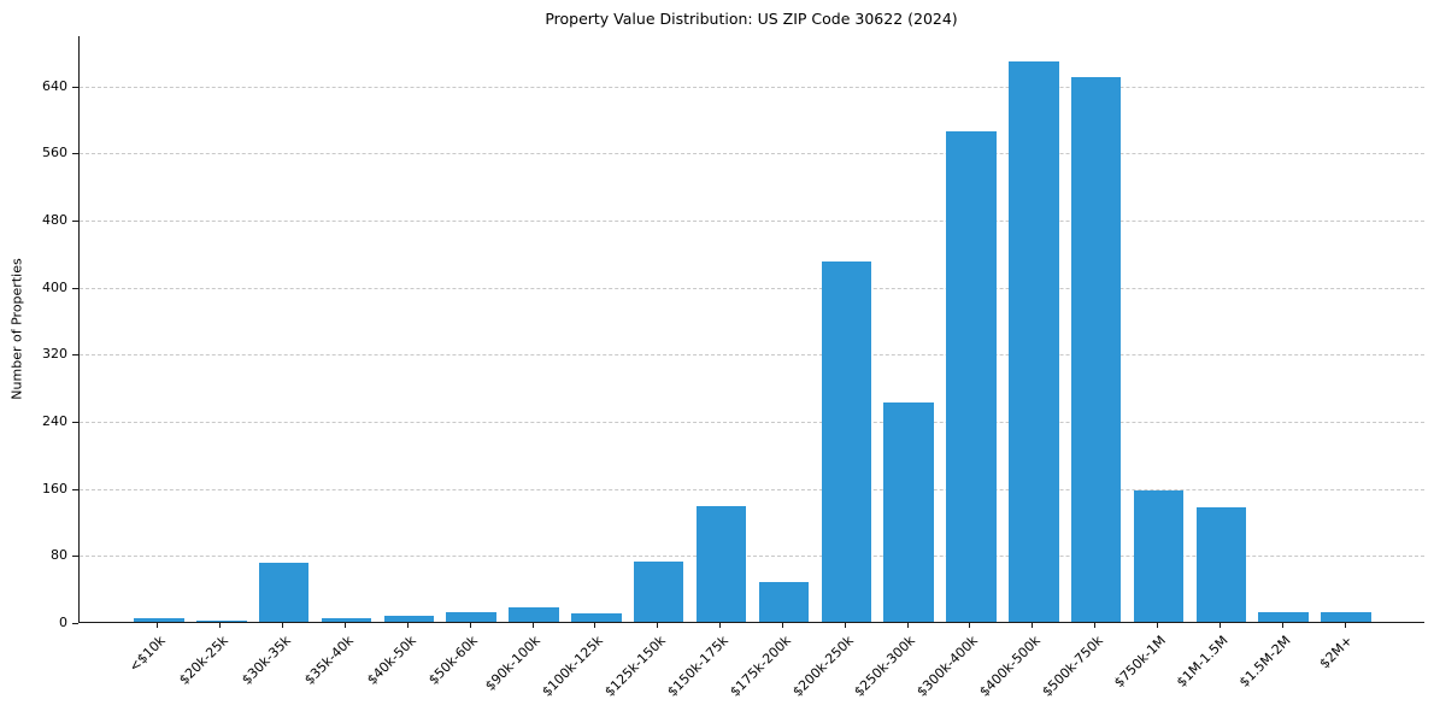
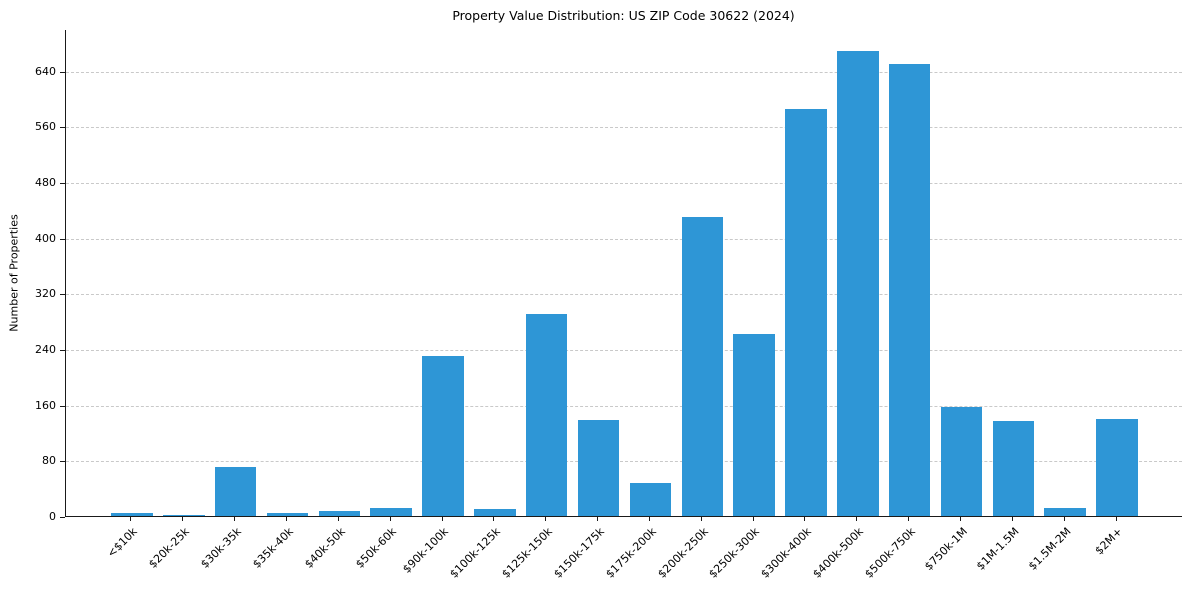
$90k-100k: 20 -> 230
$125k-150k: 70 -> 290
$2M+: 10 -> 140
